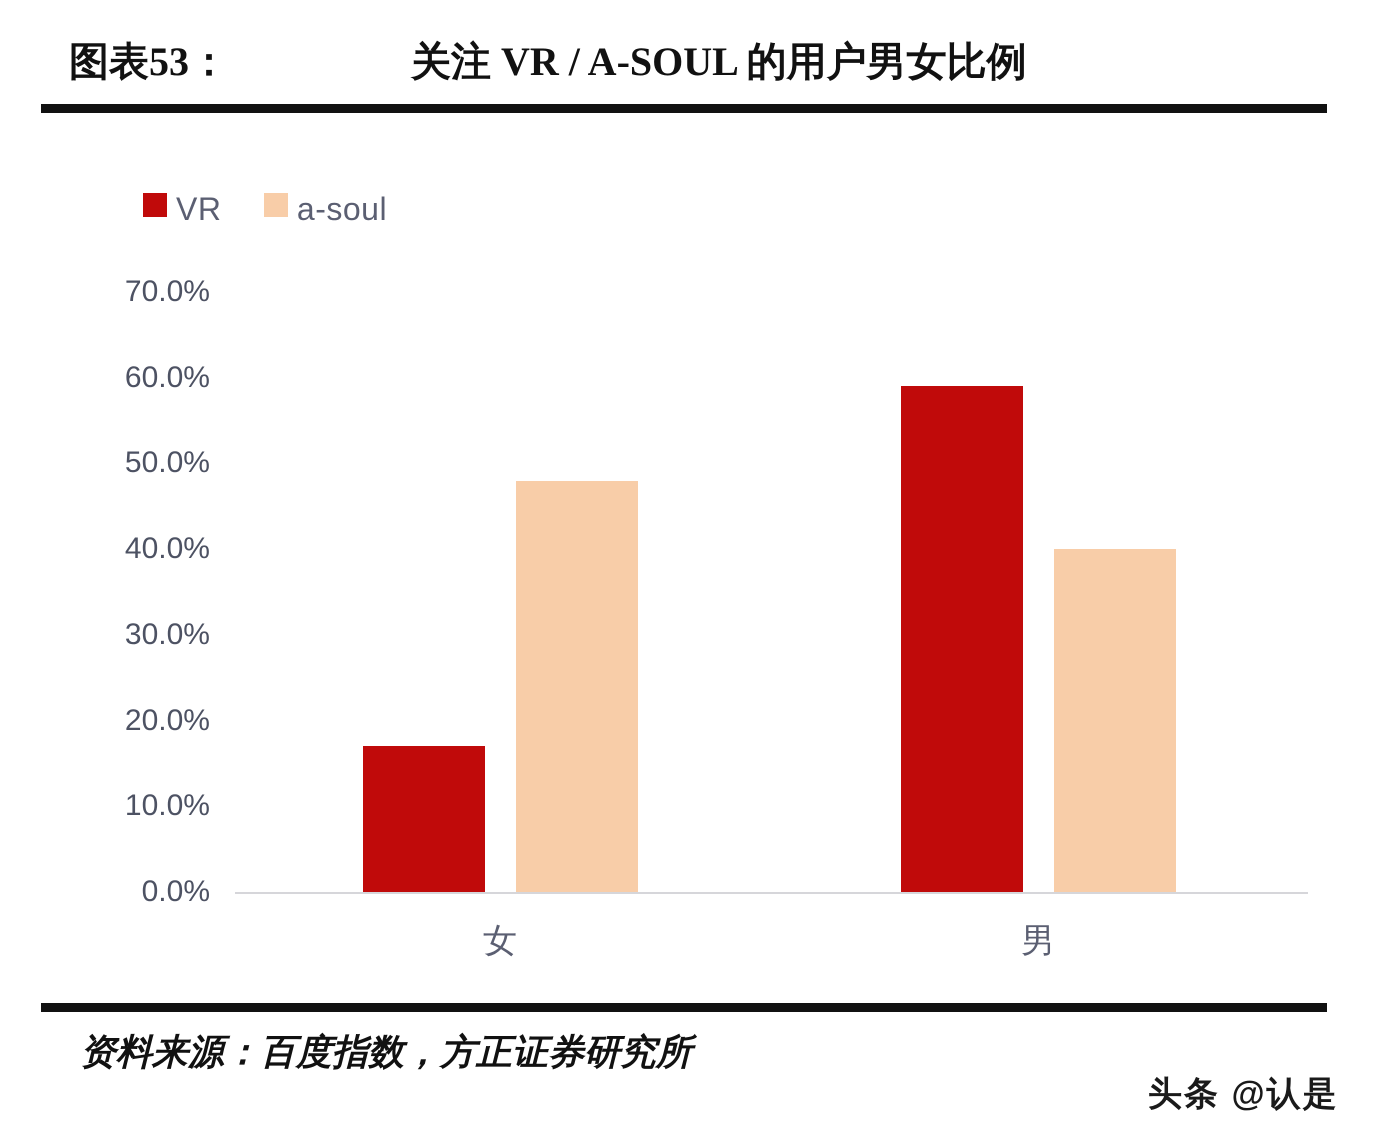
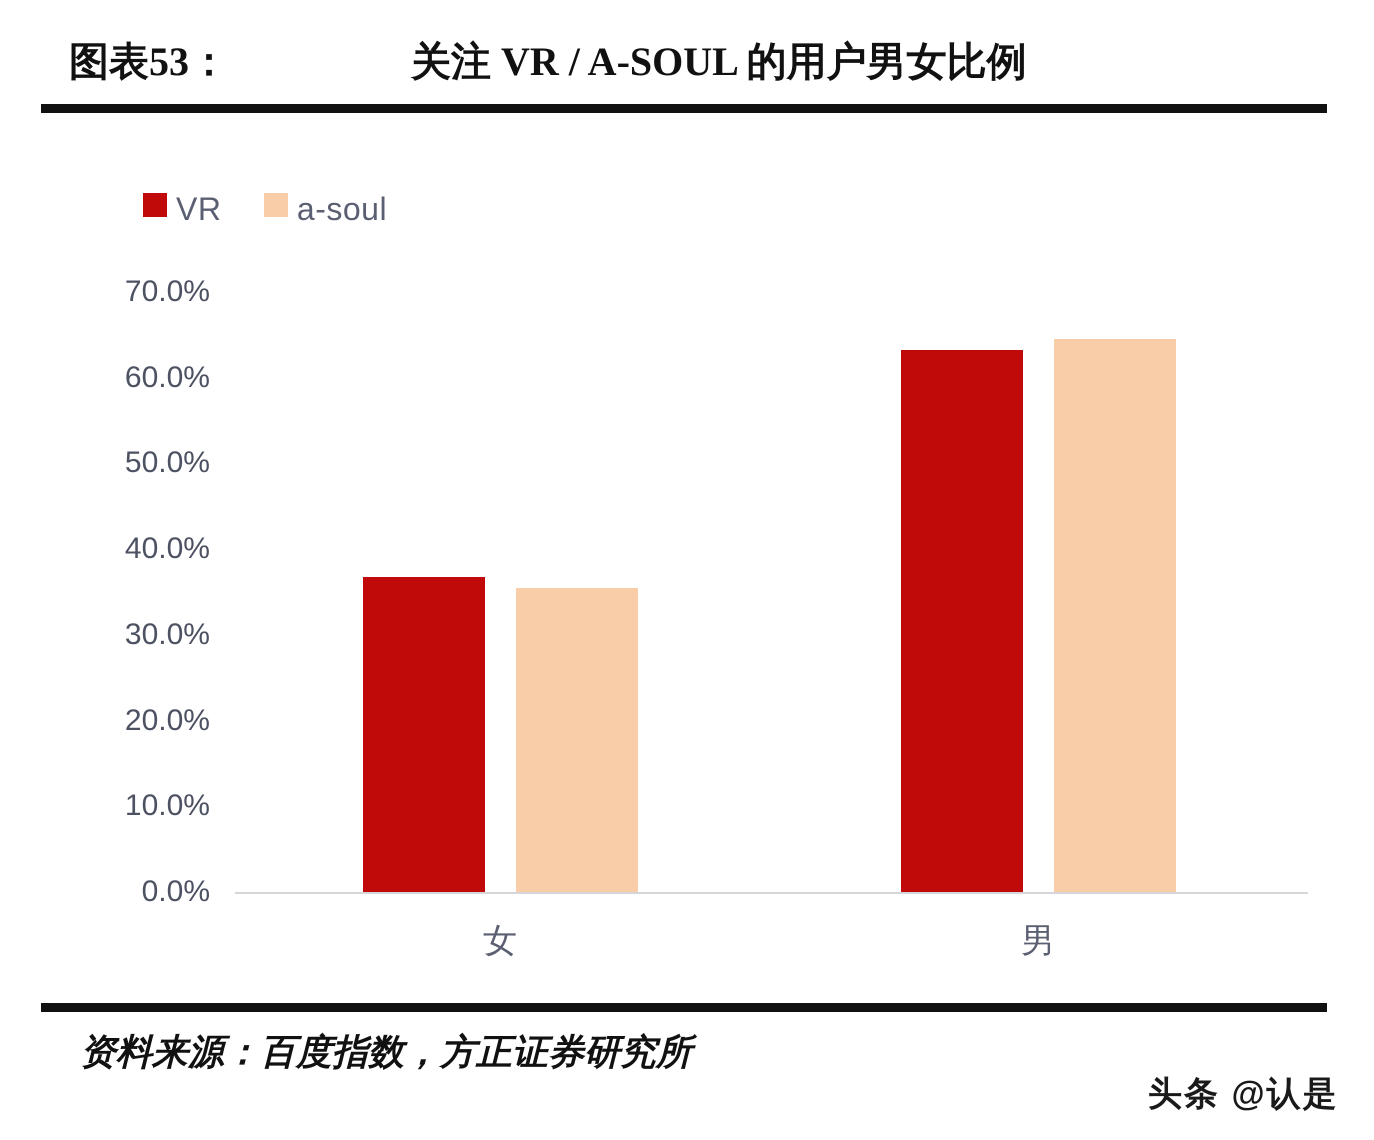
VR/女: 17% -> 37%
a-soul/女: 48% -> 36%
VR/男: 59% -> 63%
a-soul/男: 40% -> 64%
